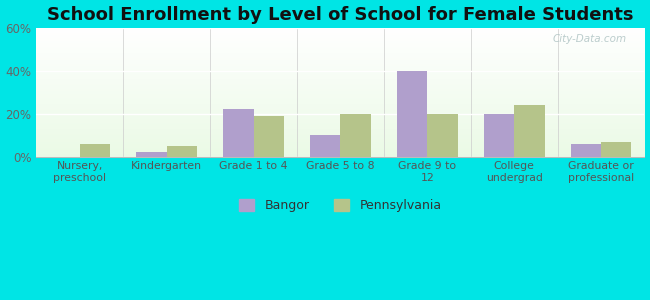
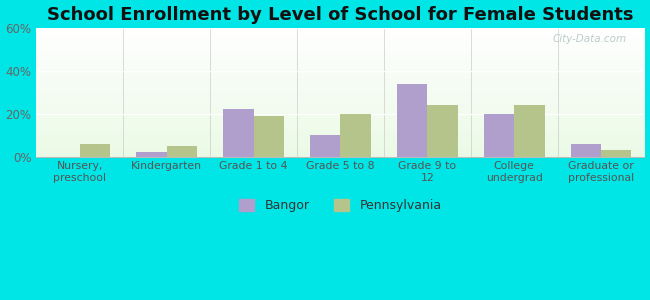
Bangor/Grade 9 to 12: 40% -> 34%
Pennsylvania/Grade 9 to 12: 20% -> 24%
Pennsylvania/Graduate or professional: 7% -> 3%
